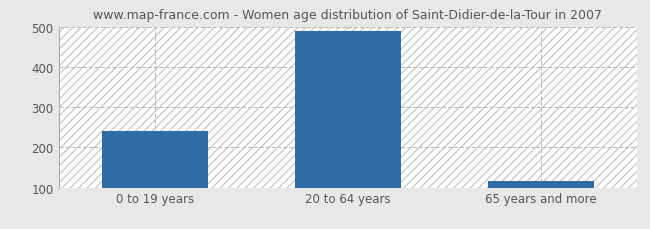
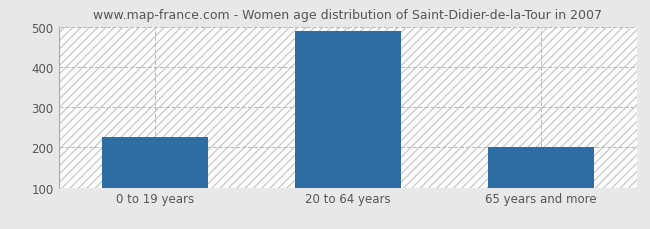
0 to 19 years: 240 -> 225
65 years and more: 117 -> 200
